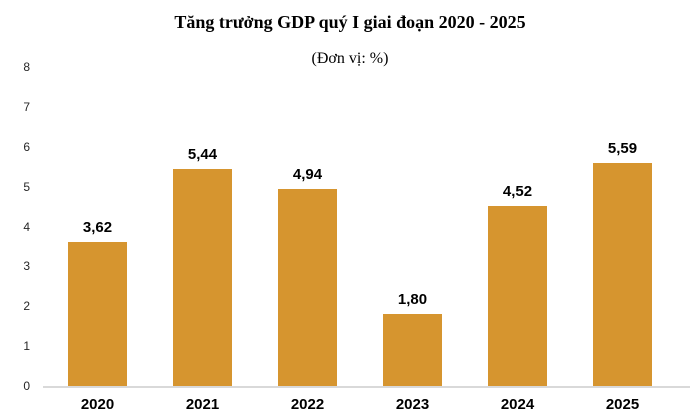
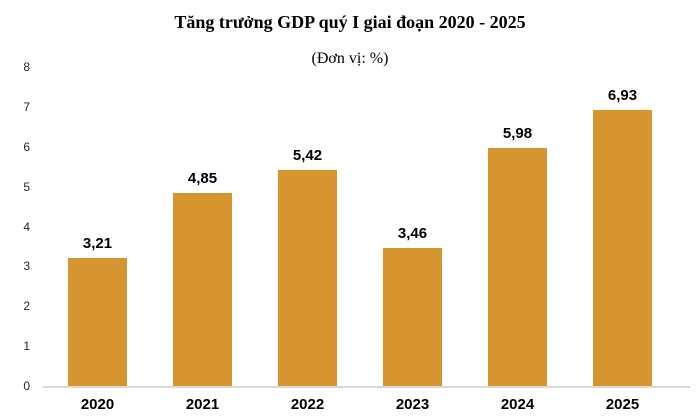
2020: 3,62 -> 3,21
2021: 5,44 -> 4,85
2022: 4,94 -> 5,42
2023: 1,80 -> 3,46
2024: 4,52 -> 5,98
2025: 5,59 -> 6,93
